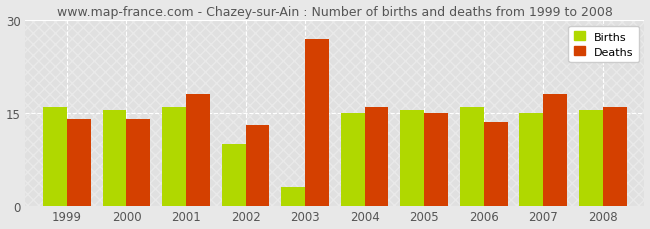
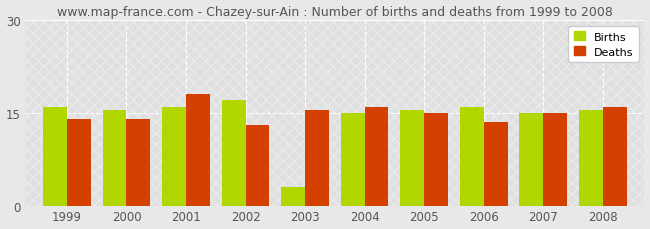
Births/2002: 10.0 -> 17.0
Deaths/2003: 27.0 -> 15.5
Deaths/2007: 18.0 -> 15.0
